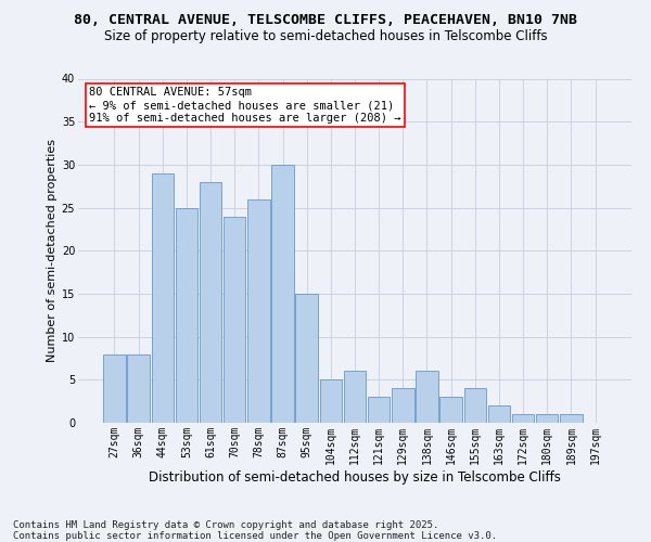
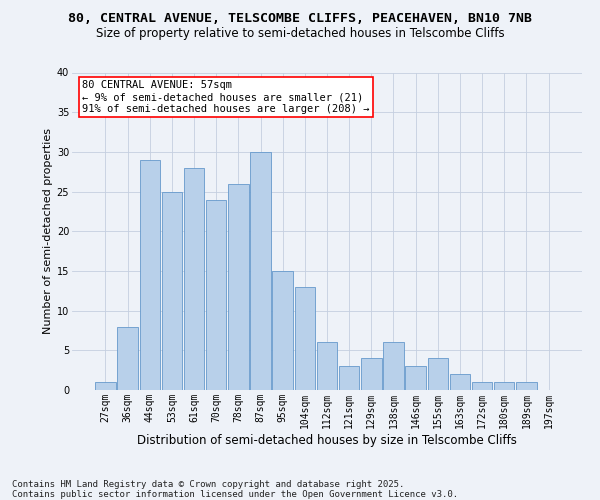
27sqm: 8 -> 1
104sqm: 5 -> 13
